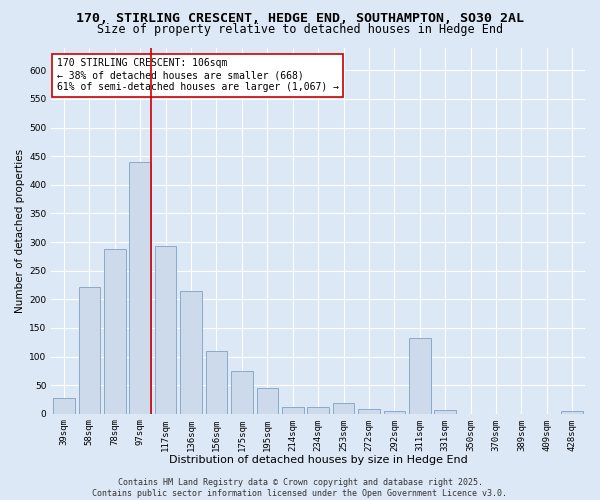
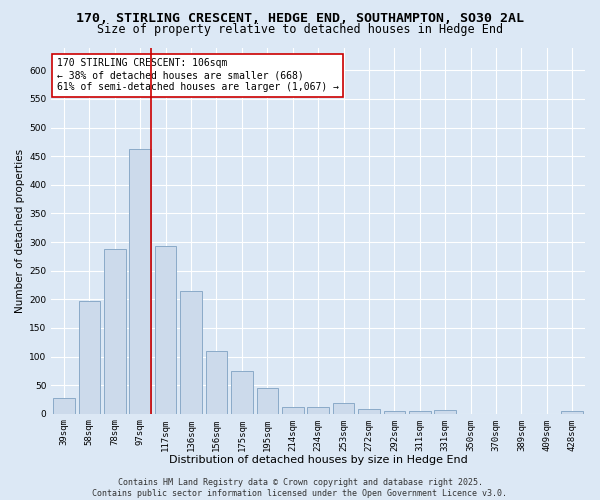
58sqm: 222 -> 197
97sqm: 440 -> 462
311sqm: 132 -> 5
